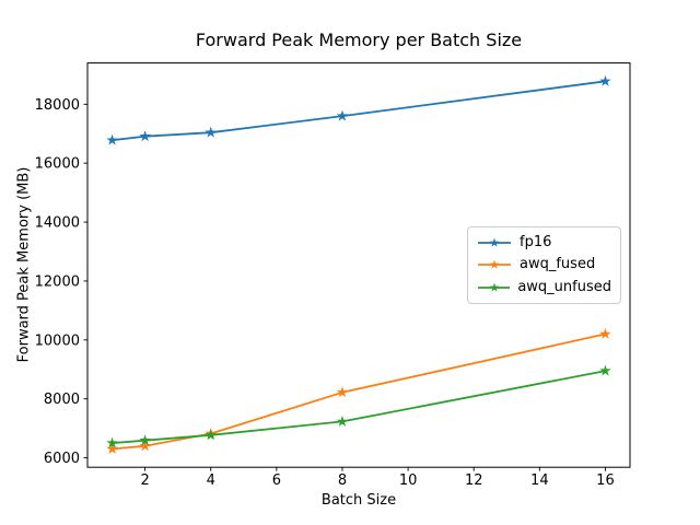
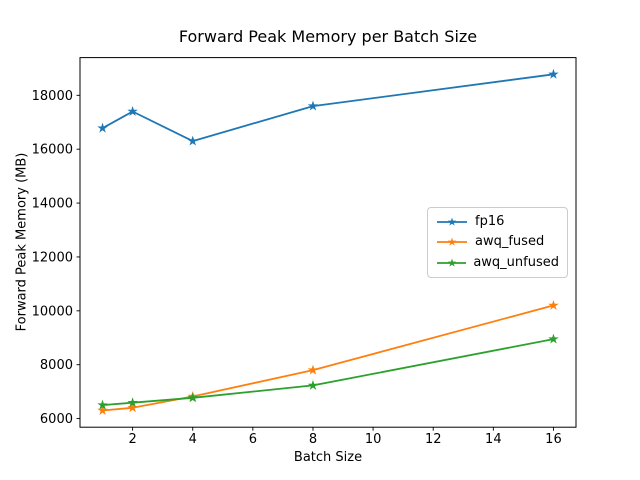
fp16/2: 16900 -> 17400
fp16/4: 17000 -> 16300
awq_fused/8: 8200 -> 7800
